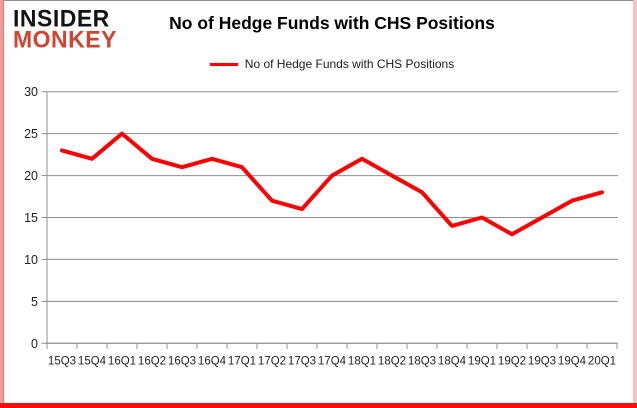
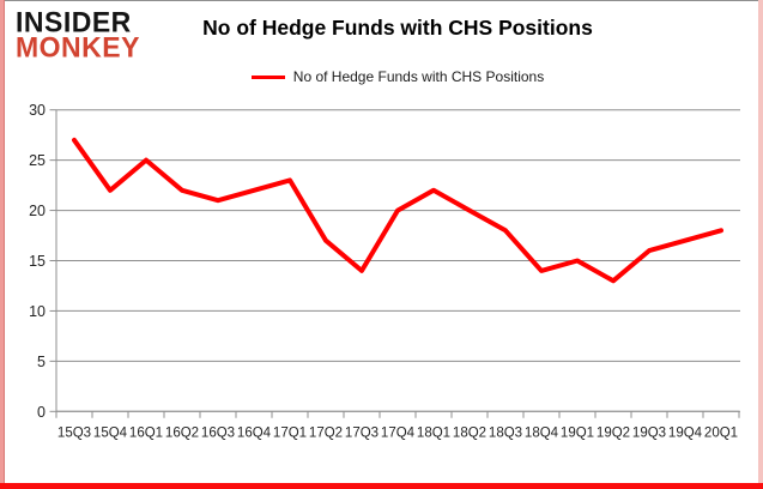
15Q3: 23 -> 27
17Q1: 21 -> 23
17Q3: 16 -> 14
19Q3: 15 -> 16
